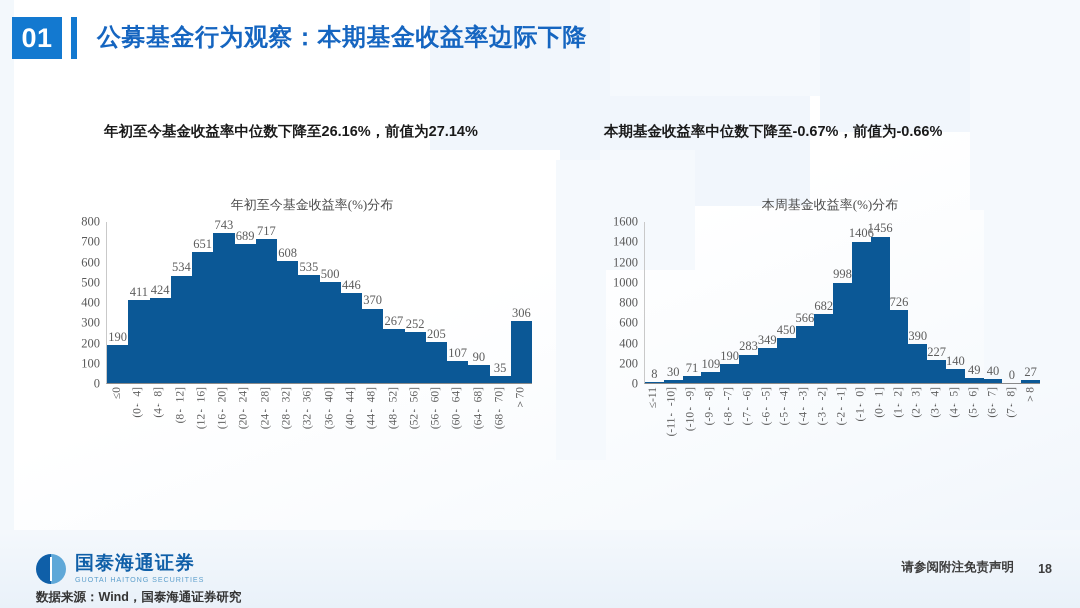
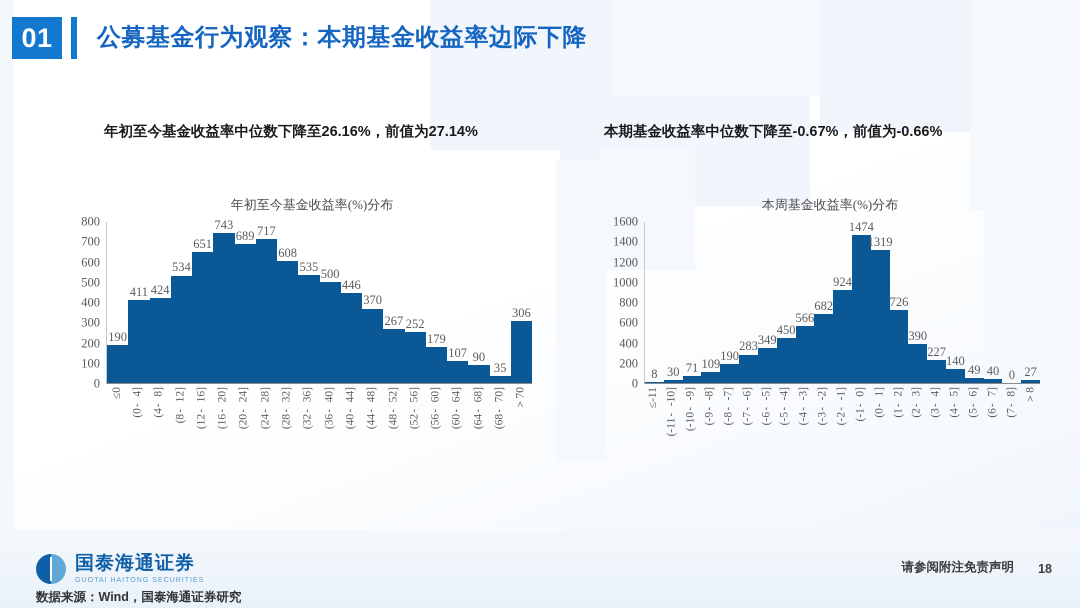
年初至今基金收益率(%)分布/(56，60]: 205 -> 179
本周基金收益率(%)分布/(-2，-1]: 998 -> 924
本周基金收益率(%)分布/(-1，0]: 1406 -> 1474
本周基金收益率(%)分布/(0，1]: 1456 -> 1319
